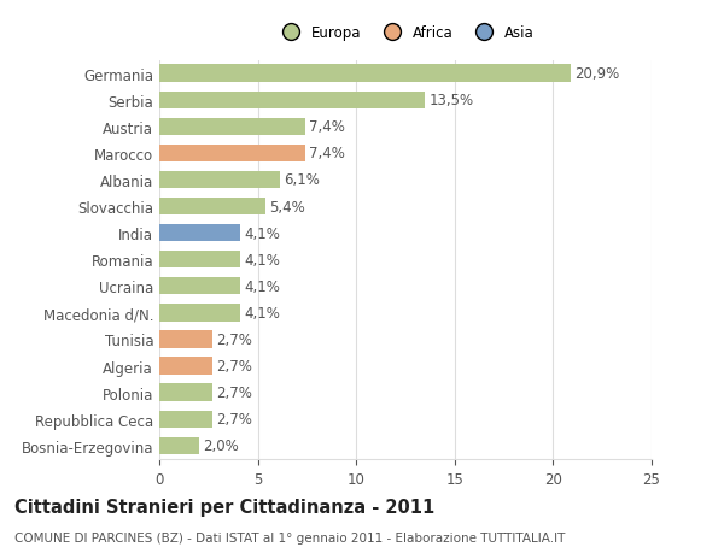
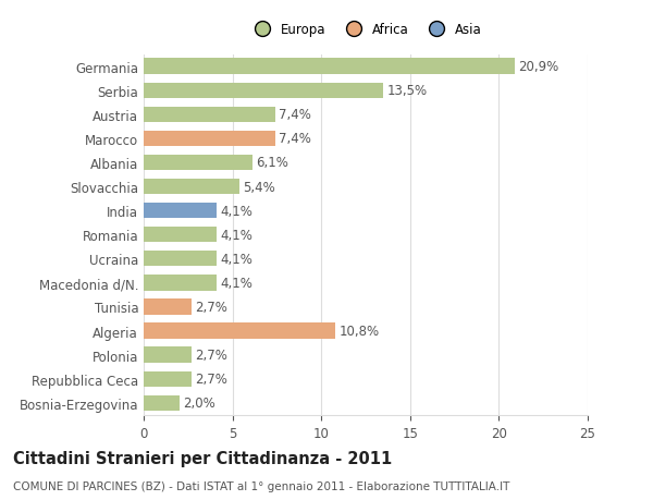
Algeria: 2,7% -> 10,8%
